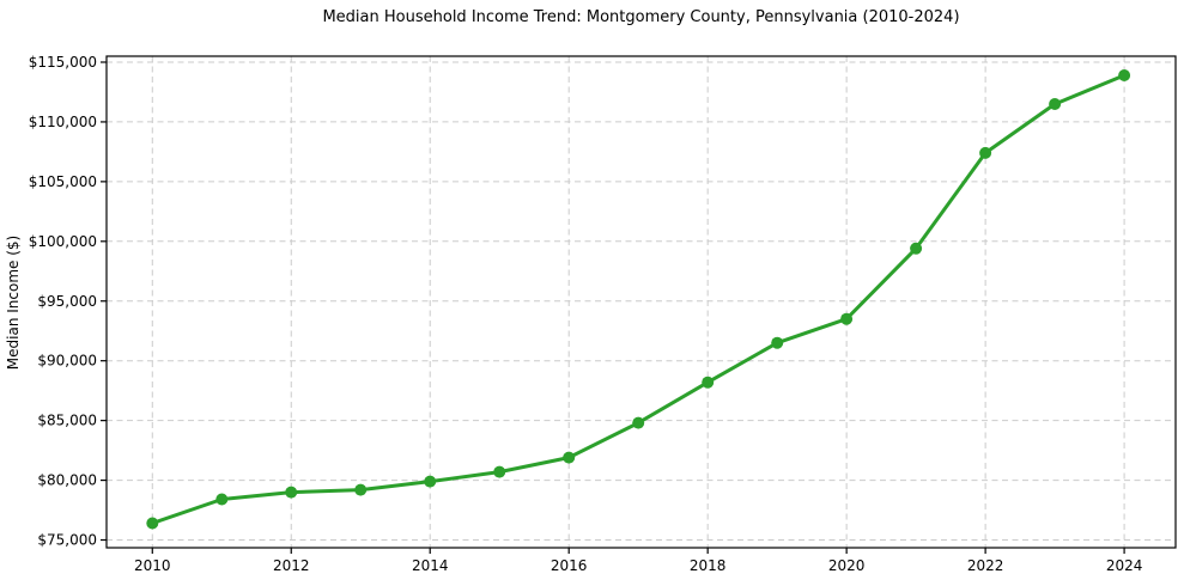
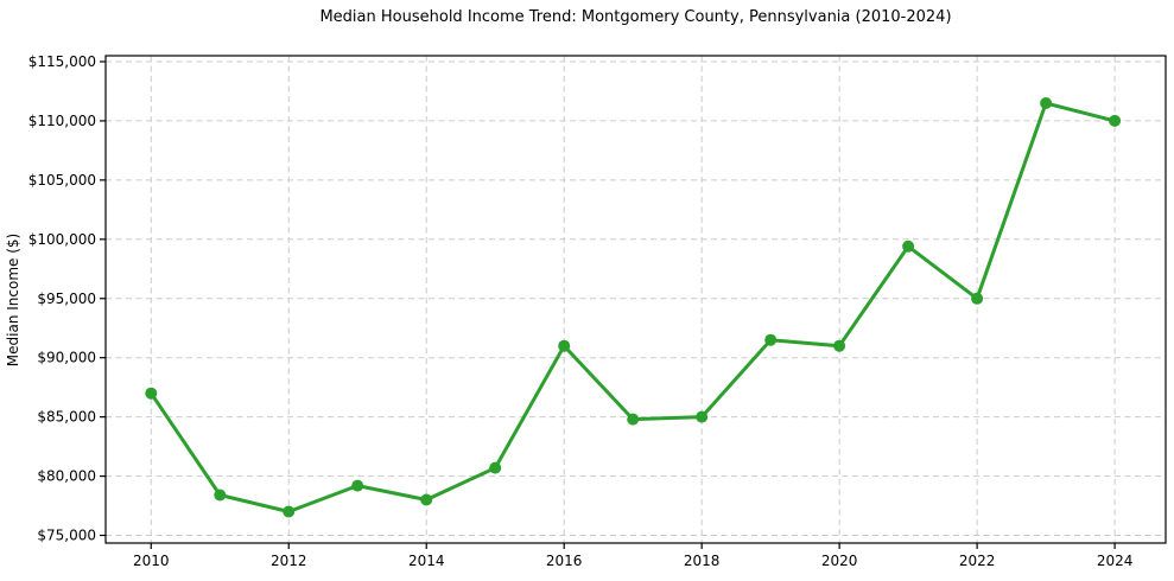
2010: $76000 -> $87000
2012: $79000 -> $77000
2014: $80000 -> $78000
2016: $82000 -> $91000
2018: $88000 -> $85000
2020: $94000 -> $91000
2022: $107000 -> $95000
2024: $114000 -> $110000
